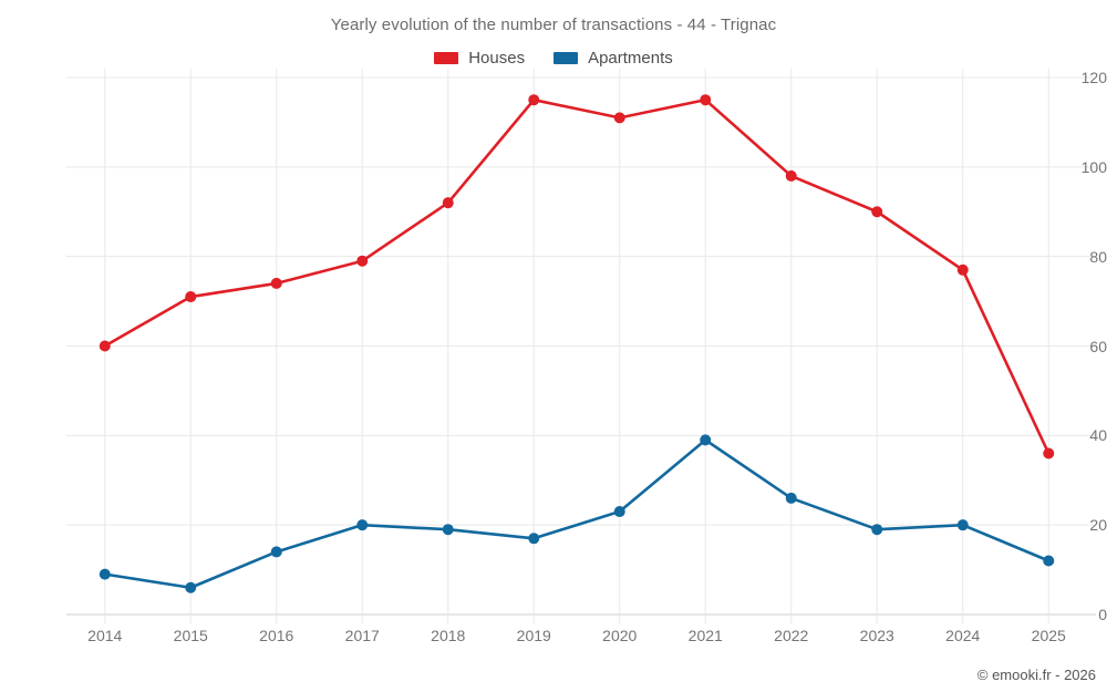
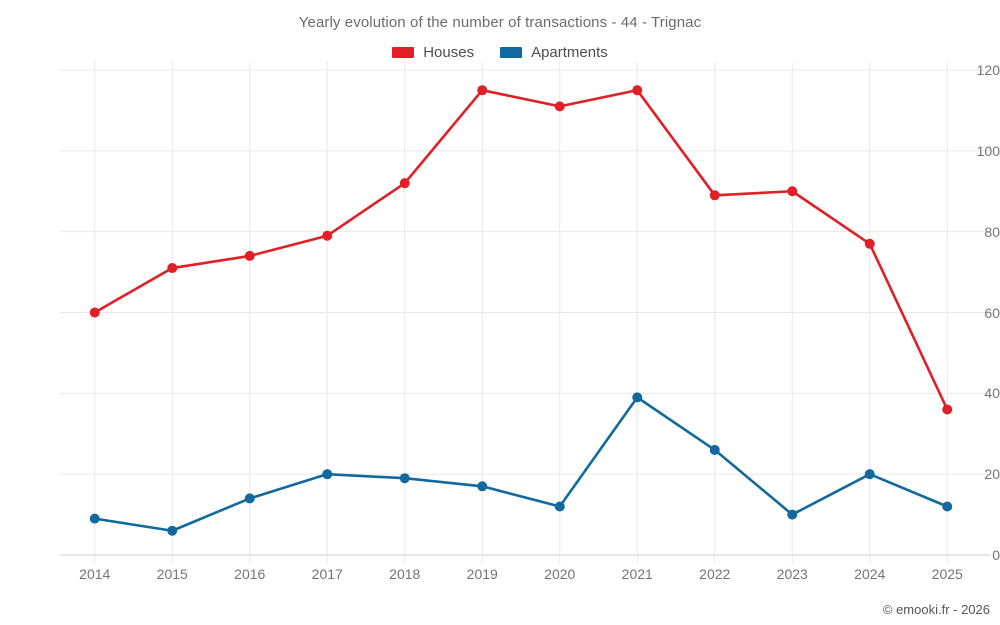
Apartments/2020: 23 -> 12
Houses/2022: 98 -> 89
Apartments/2023: 19 -> 10
